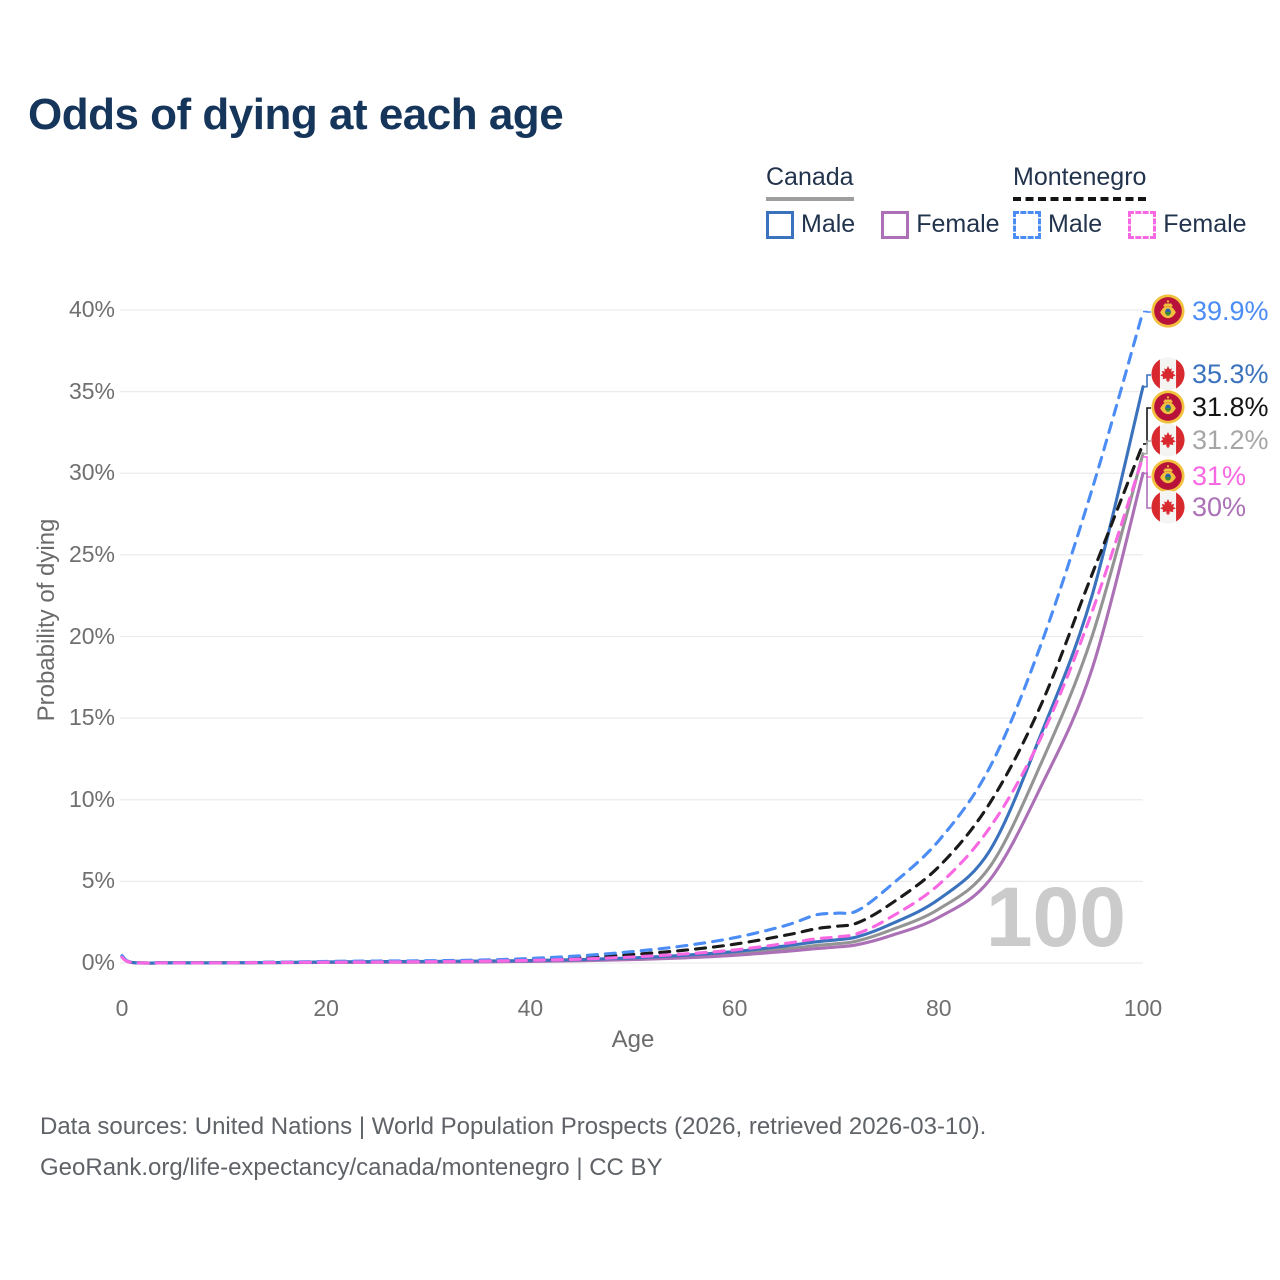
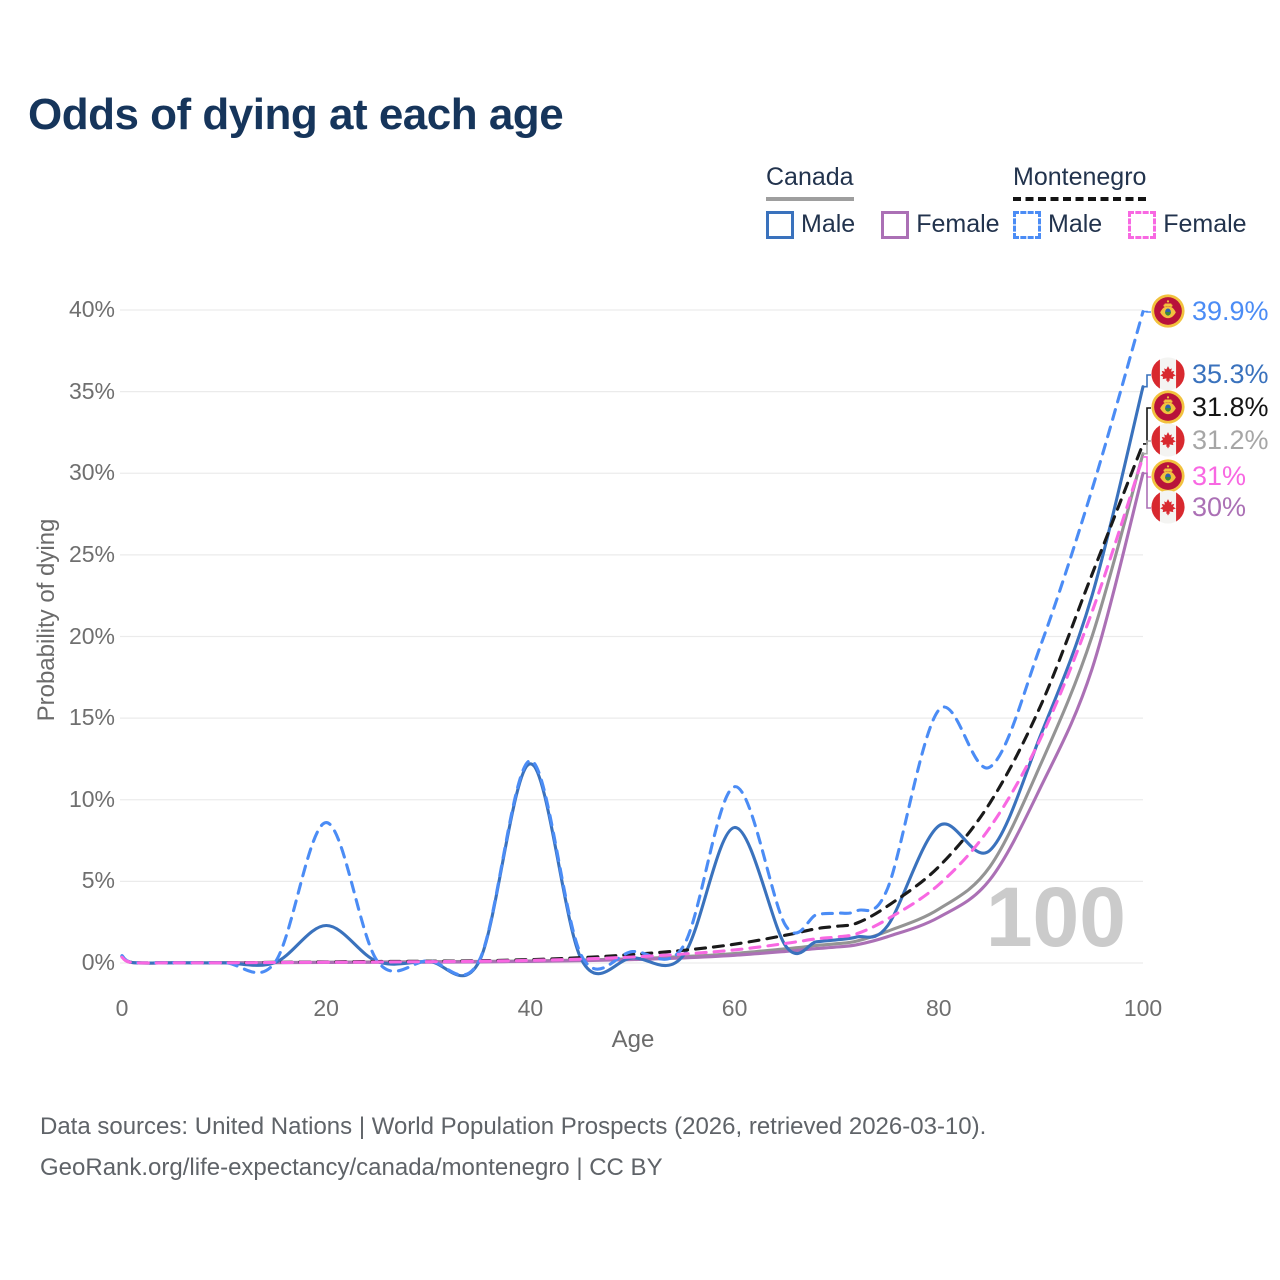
Montenegro Male/20: 0.1% -> 8.6%
Canada Male/20: 0.1% -> 2.3%
Montenegro Male/40: 0.3% -> 12.4%
Canada Male/40: 0.1% -> 12.2%
Montenegro Male/60: 1.6% -> 10.8%
Canada Male/60: 0.7% -> 8.3%
Montenegro Male/80: 7.5% -> 15.5%
Canada Male/80: 3.9% -> 8.4%
